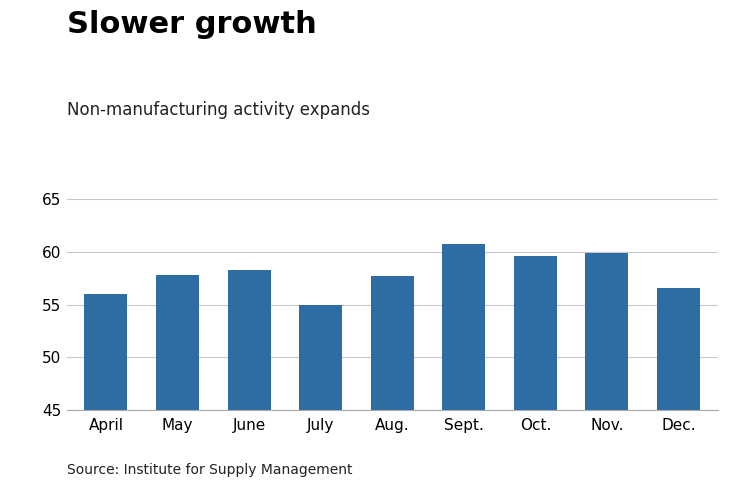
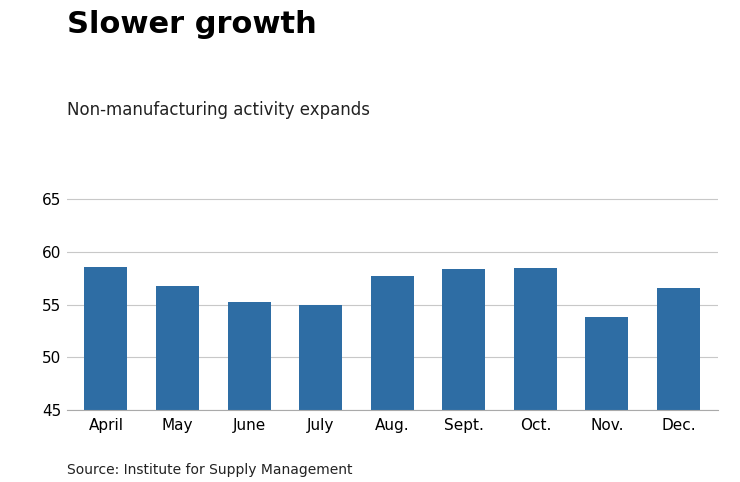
April: 56.0 -> 58.6
May: 57.8 -> 56.8
June: 58.3 -> 55.2
Sept.: 60.8 -> 58.4
Oct.: 59.6 -> 58.5
Nov.: 59.9 -> 53.8
